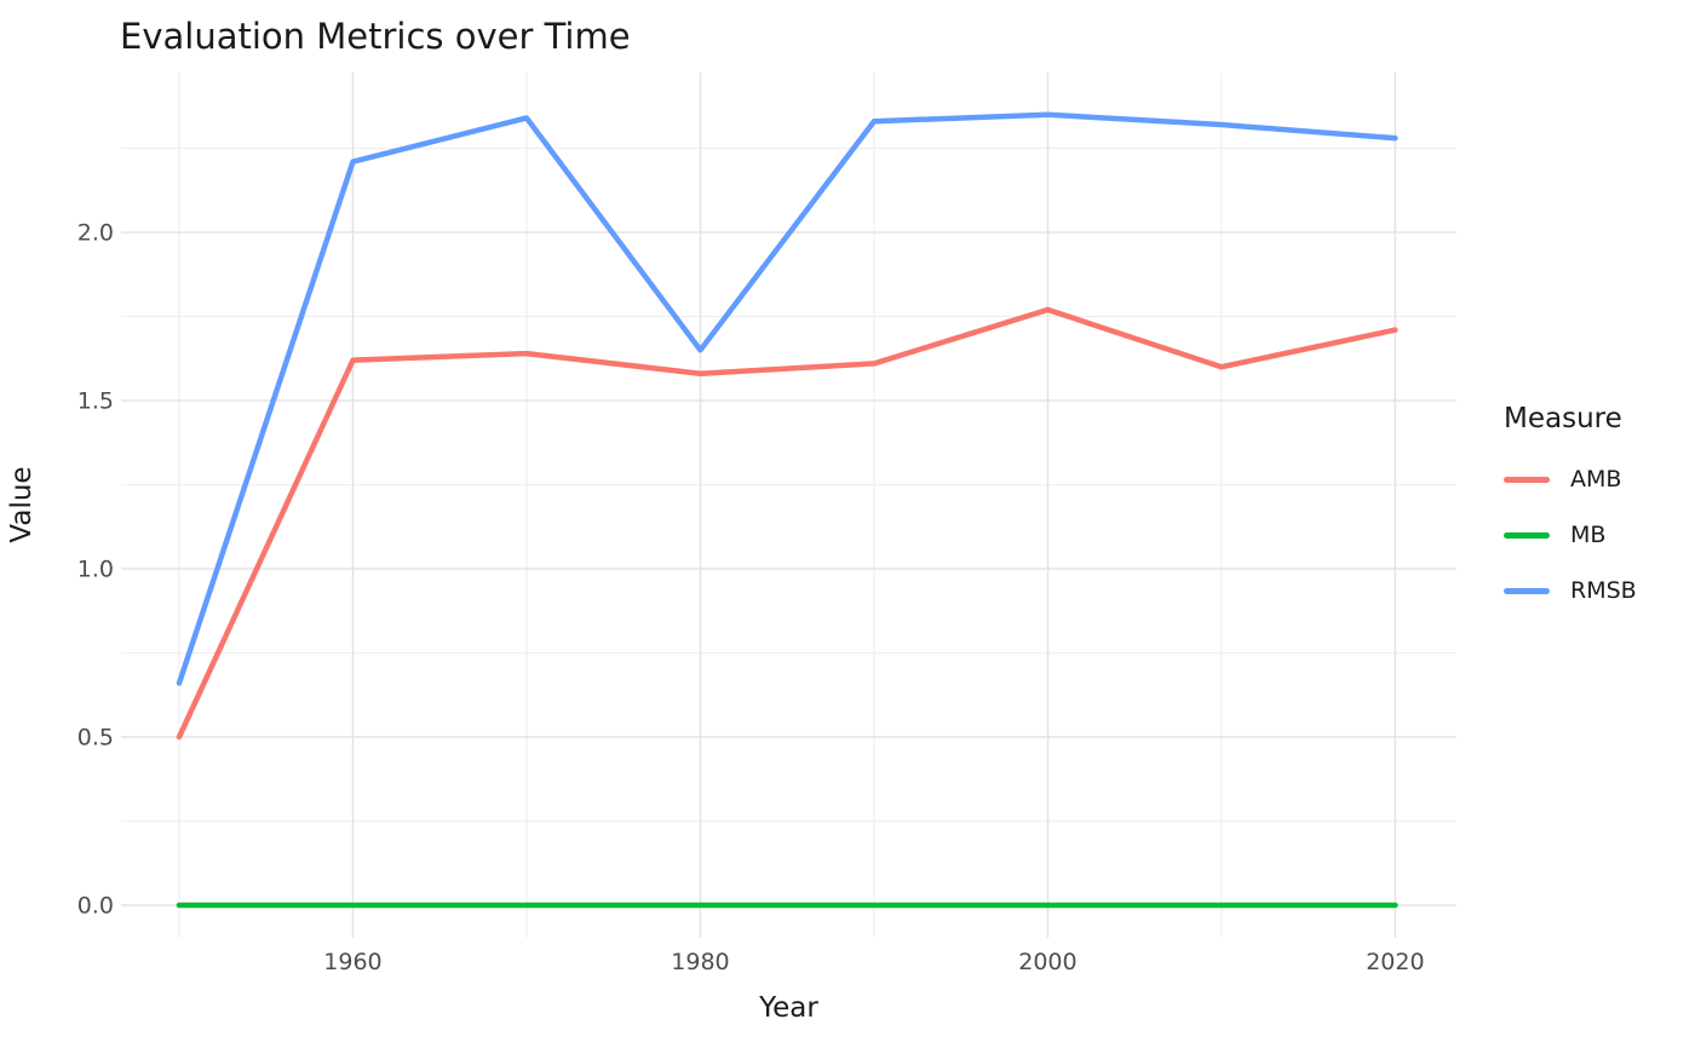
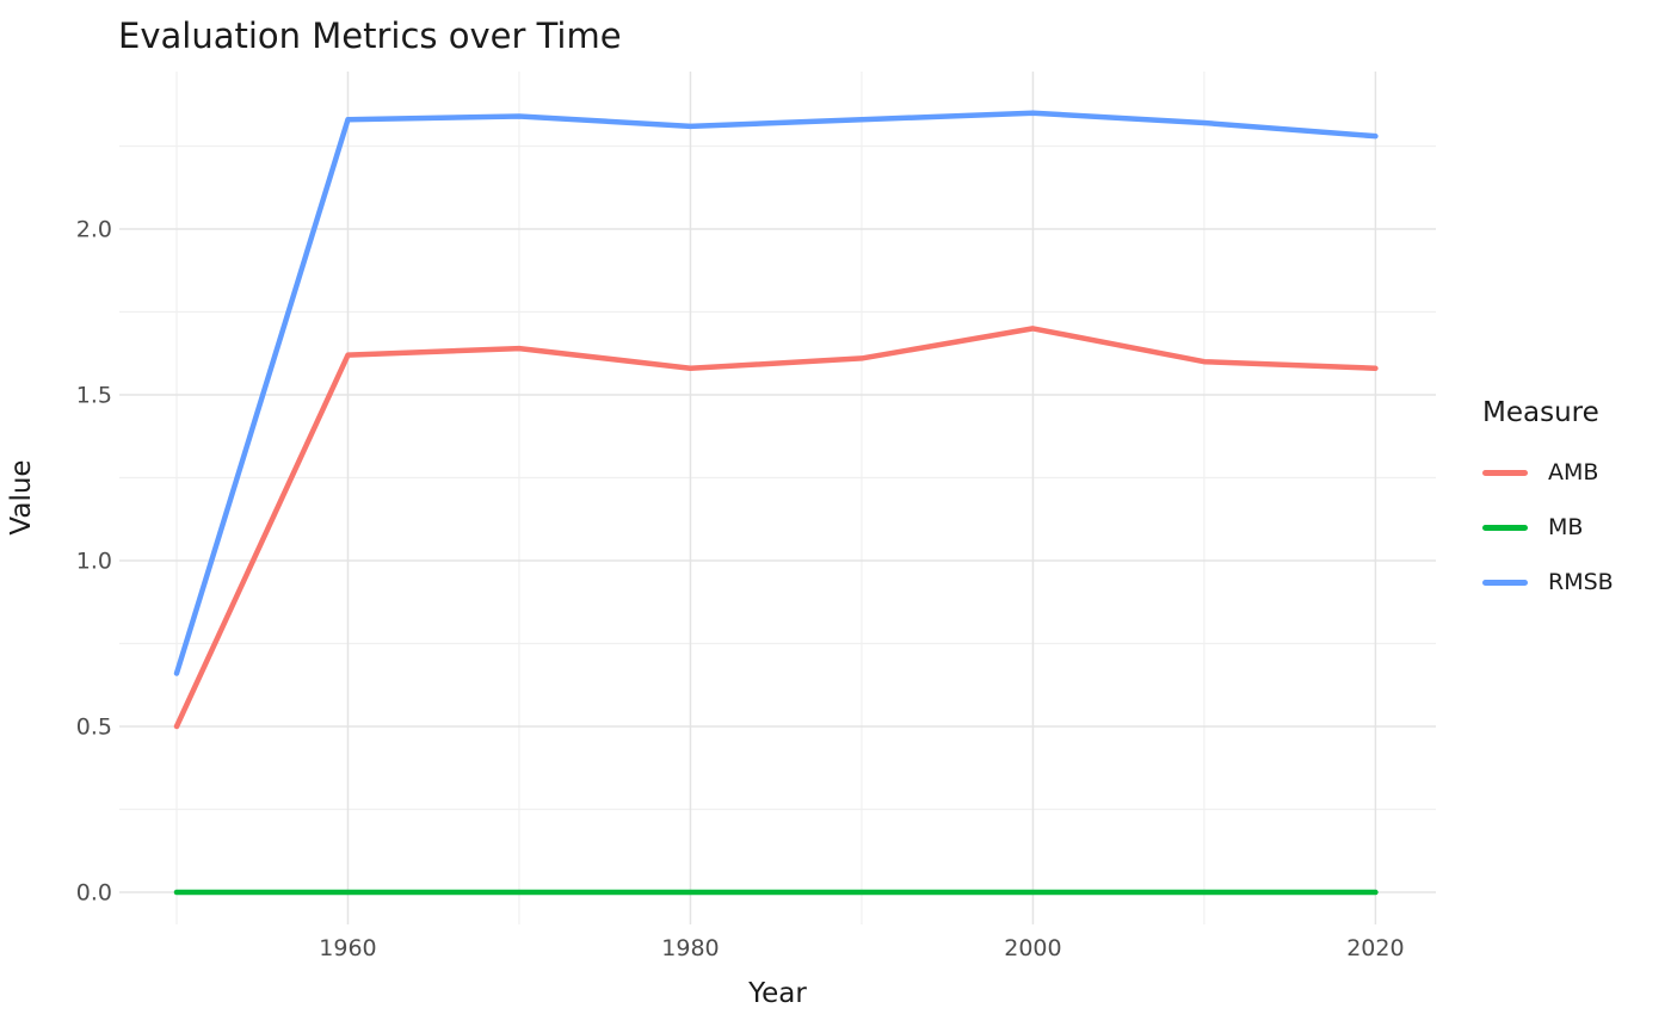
RMSB/1960: 2.21 -> 2.33
RMSB/1980: 1.65 -> 2.31
AMB/2000: 1.77 -> 1.70
AMB/2020: 1.71 -> 1.58
